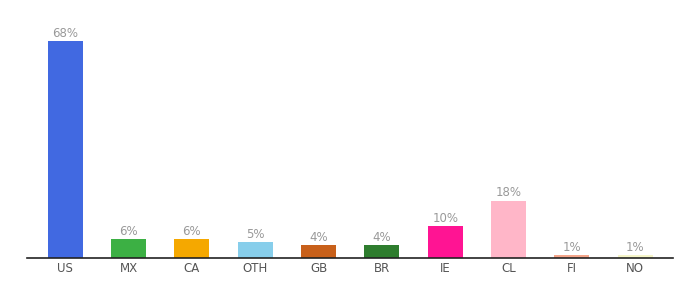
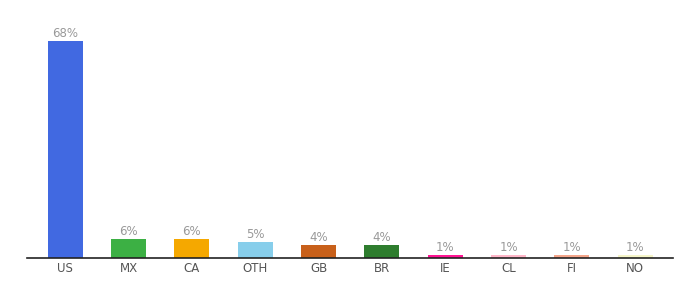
IE: 10% -> 1%
CL: 18% -> 1%
